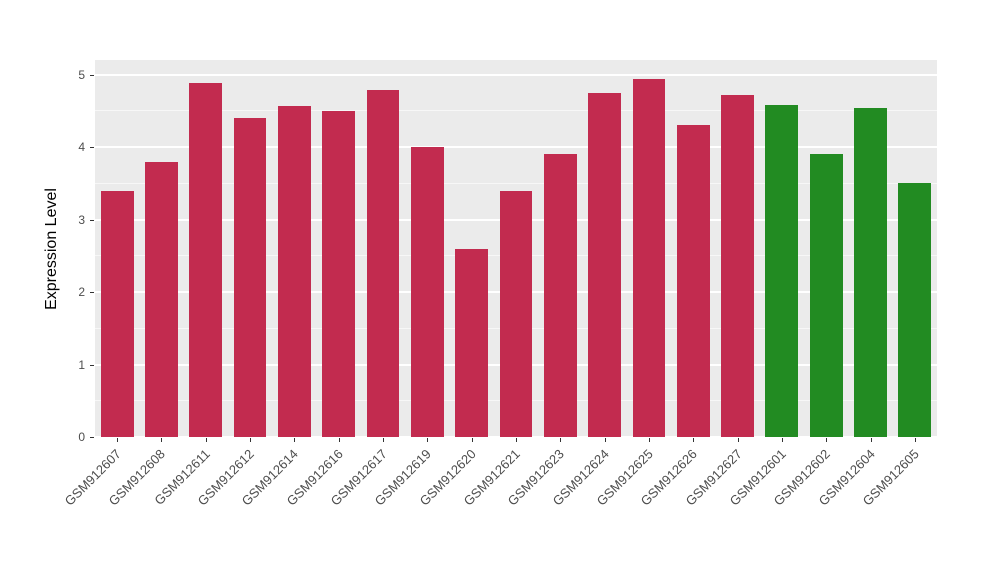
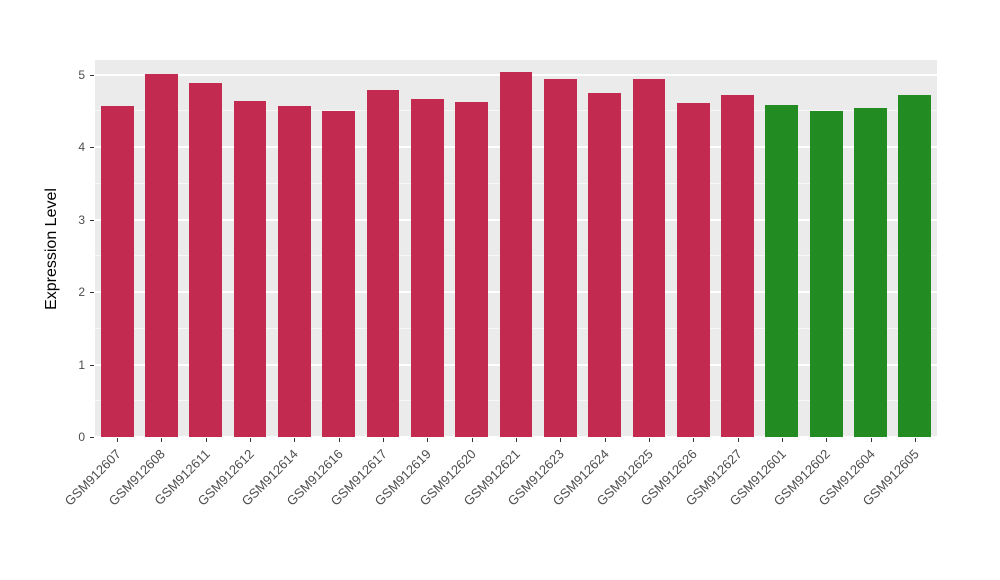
GSM912607: 3.4 -> 4.6
GSM912608: 3.8 -> 5.0
GSM912612: 4.4 -> 4.6
GSM912619: 4.0 -> 4.7
GSM912620: 2.6 -> 4.6
GSM912621: 3.4 -> 5.0
GSM912623: 3.9 -> 4.9
GSM912626: 4.3 -> 4.6
GSM912602: 3.9 -> 4.5
GSM912605: 3.5 -> 4.7
